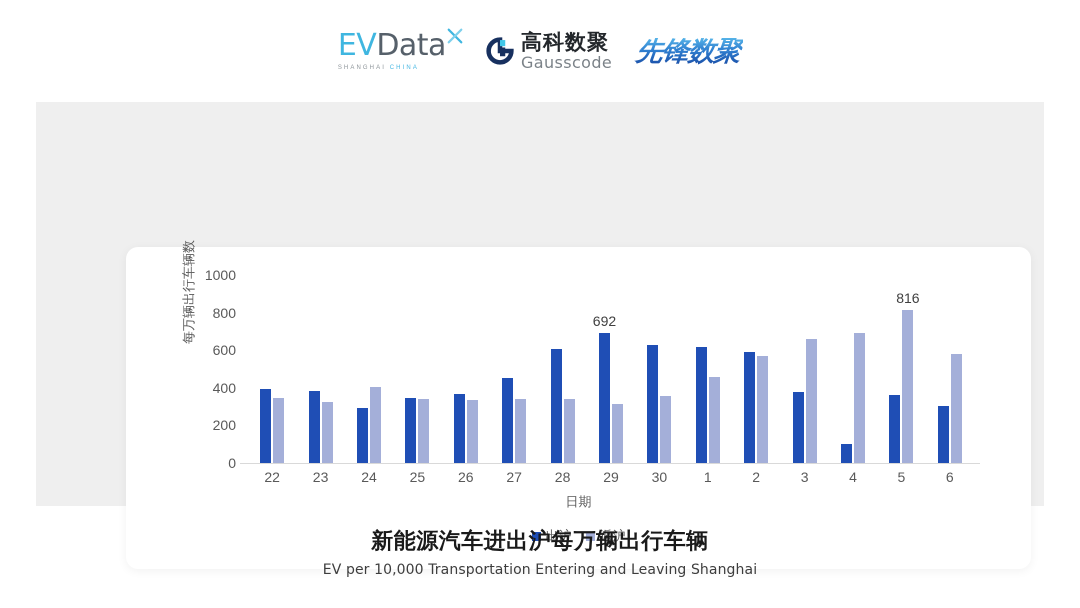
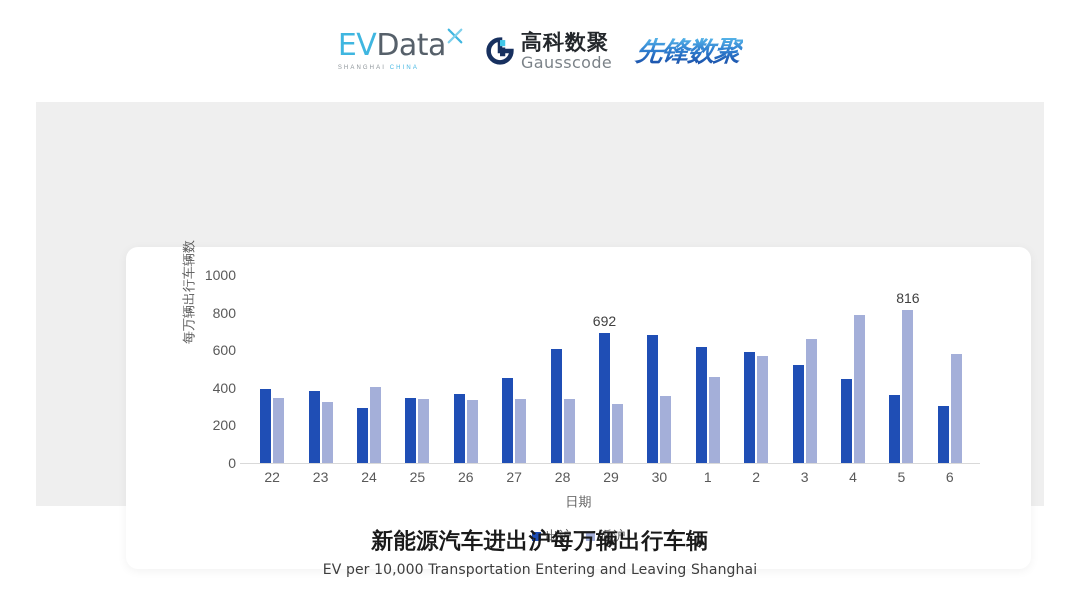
出沪/30: 630 -> 680
出沪/3: 380 -> 520
出沪/4: 100 -> 440
返沪/4: 690 -> 780
